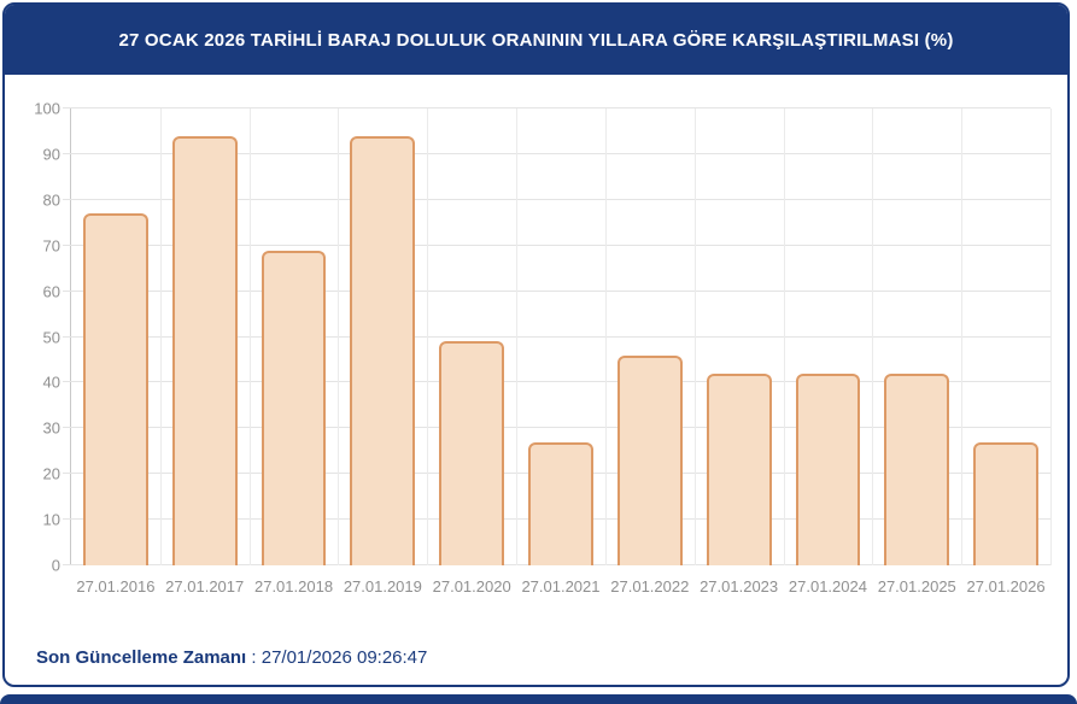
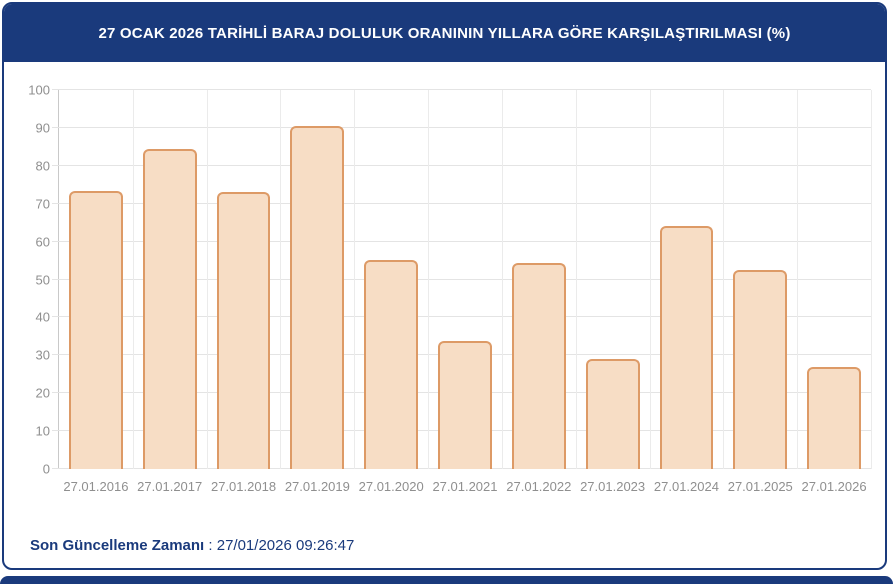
27.01.2016: 77 -> 73
27.01.2017: 94 -> 84
27.01.2018: 69 -> 73
27.01.2019: 94 -> 90
27.01.2020: 49 -> 55
27.01.2021: 27 -> 34
27.01.2022: 46 -> 54
27.01.2023: 42 -> 29
27.01.2024: 42 -> 64
27.01.2025: 42 -> 52
